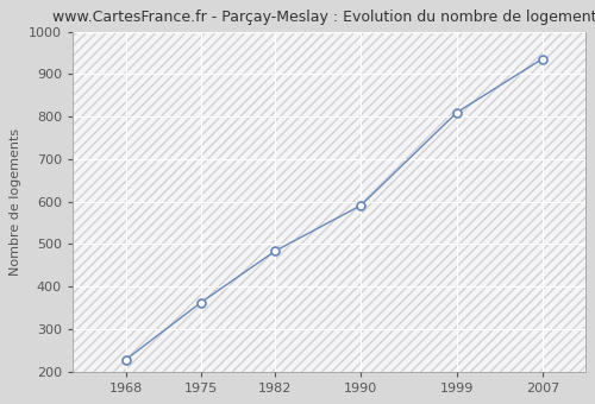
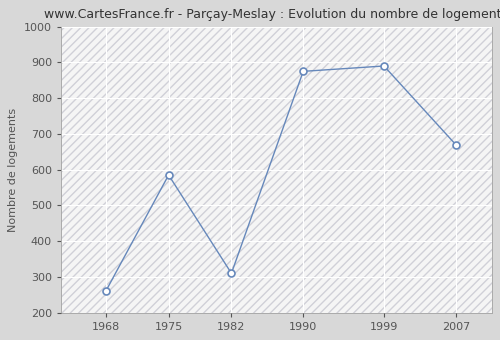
1968: 228 -> 260
1975: 362 -> 585
1982: 484 -> 310
1990: 591 -> 875
1999: 810 -> 890
2007: 936 -> 670
